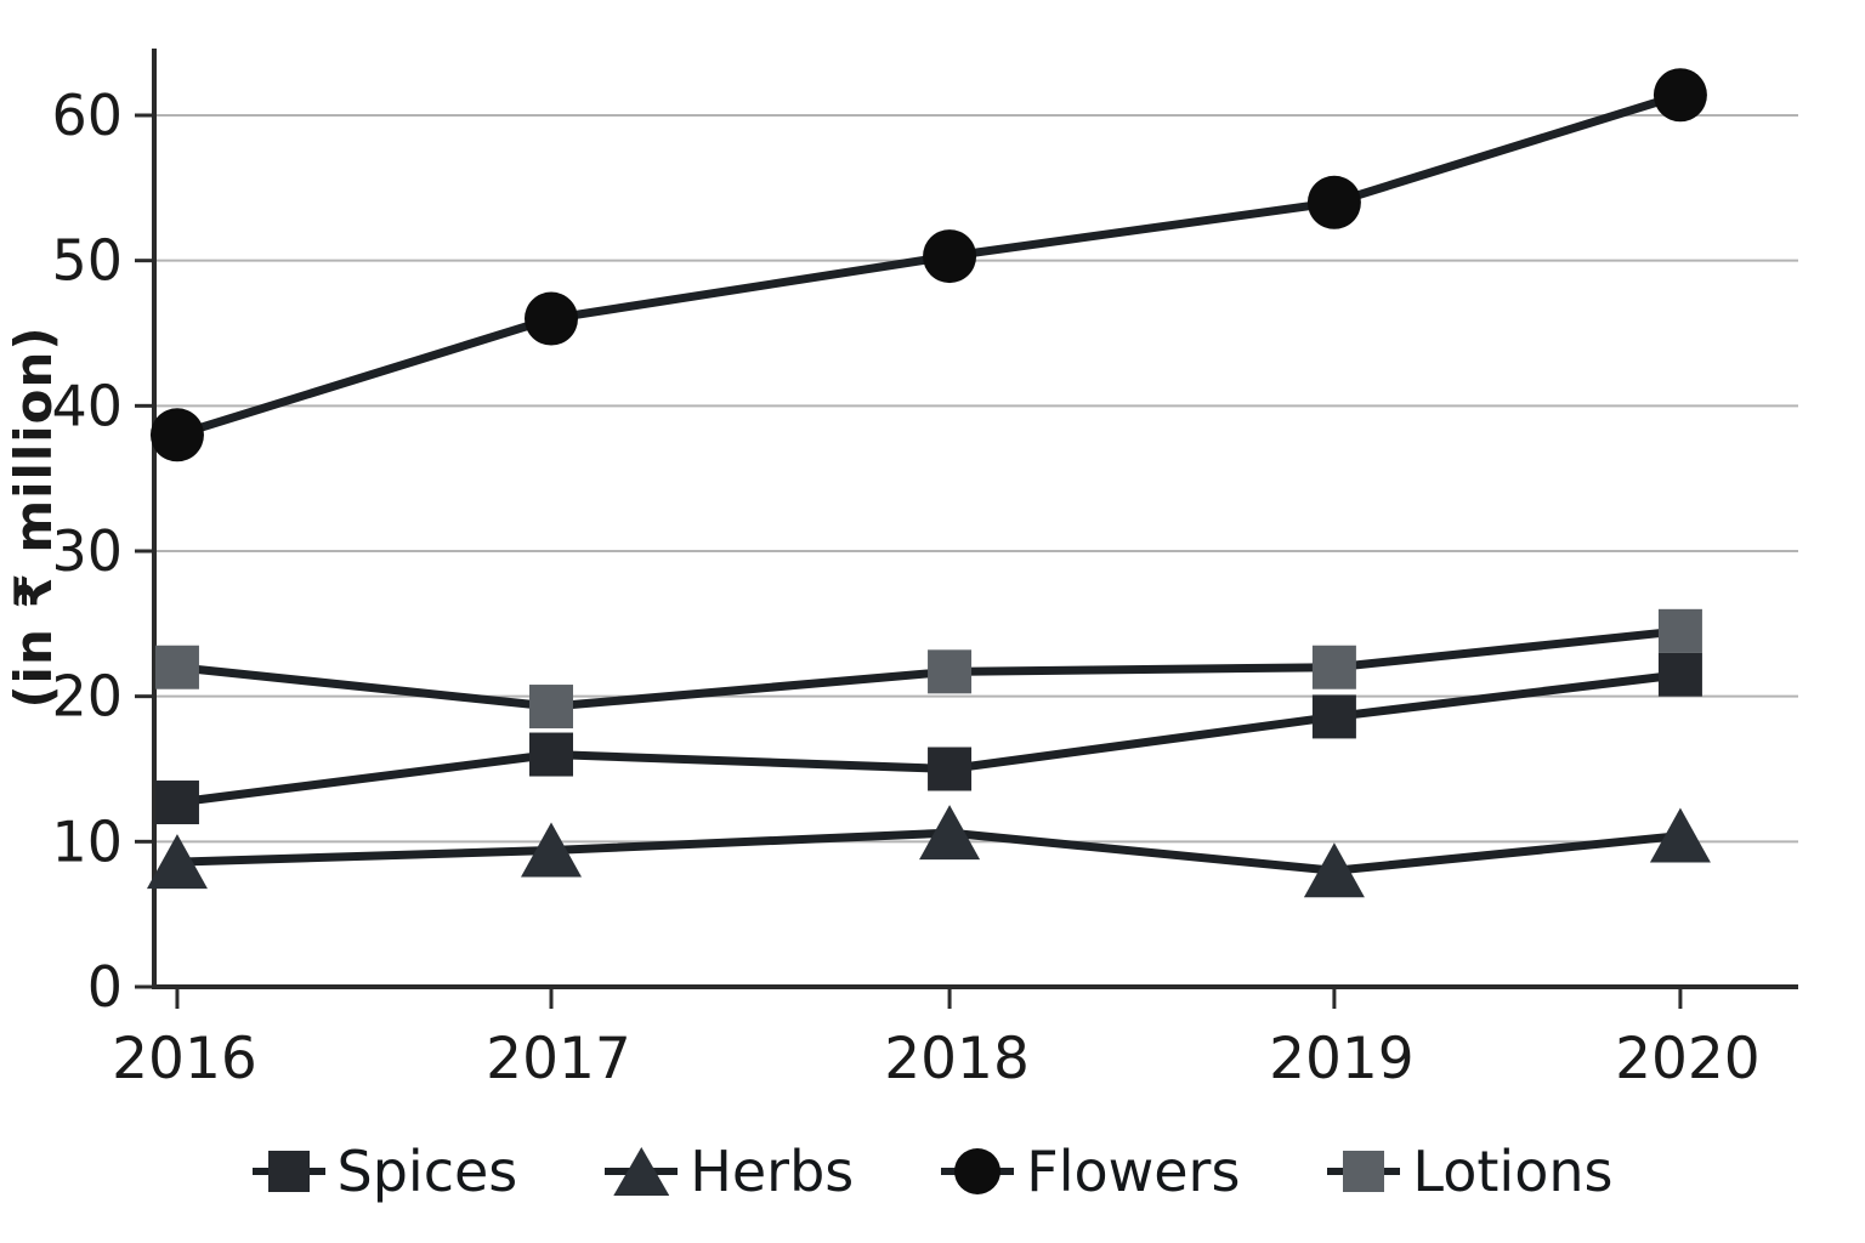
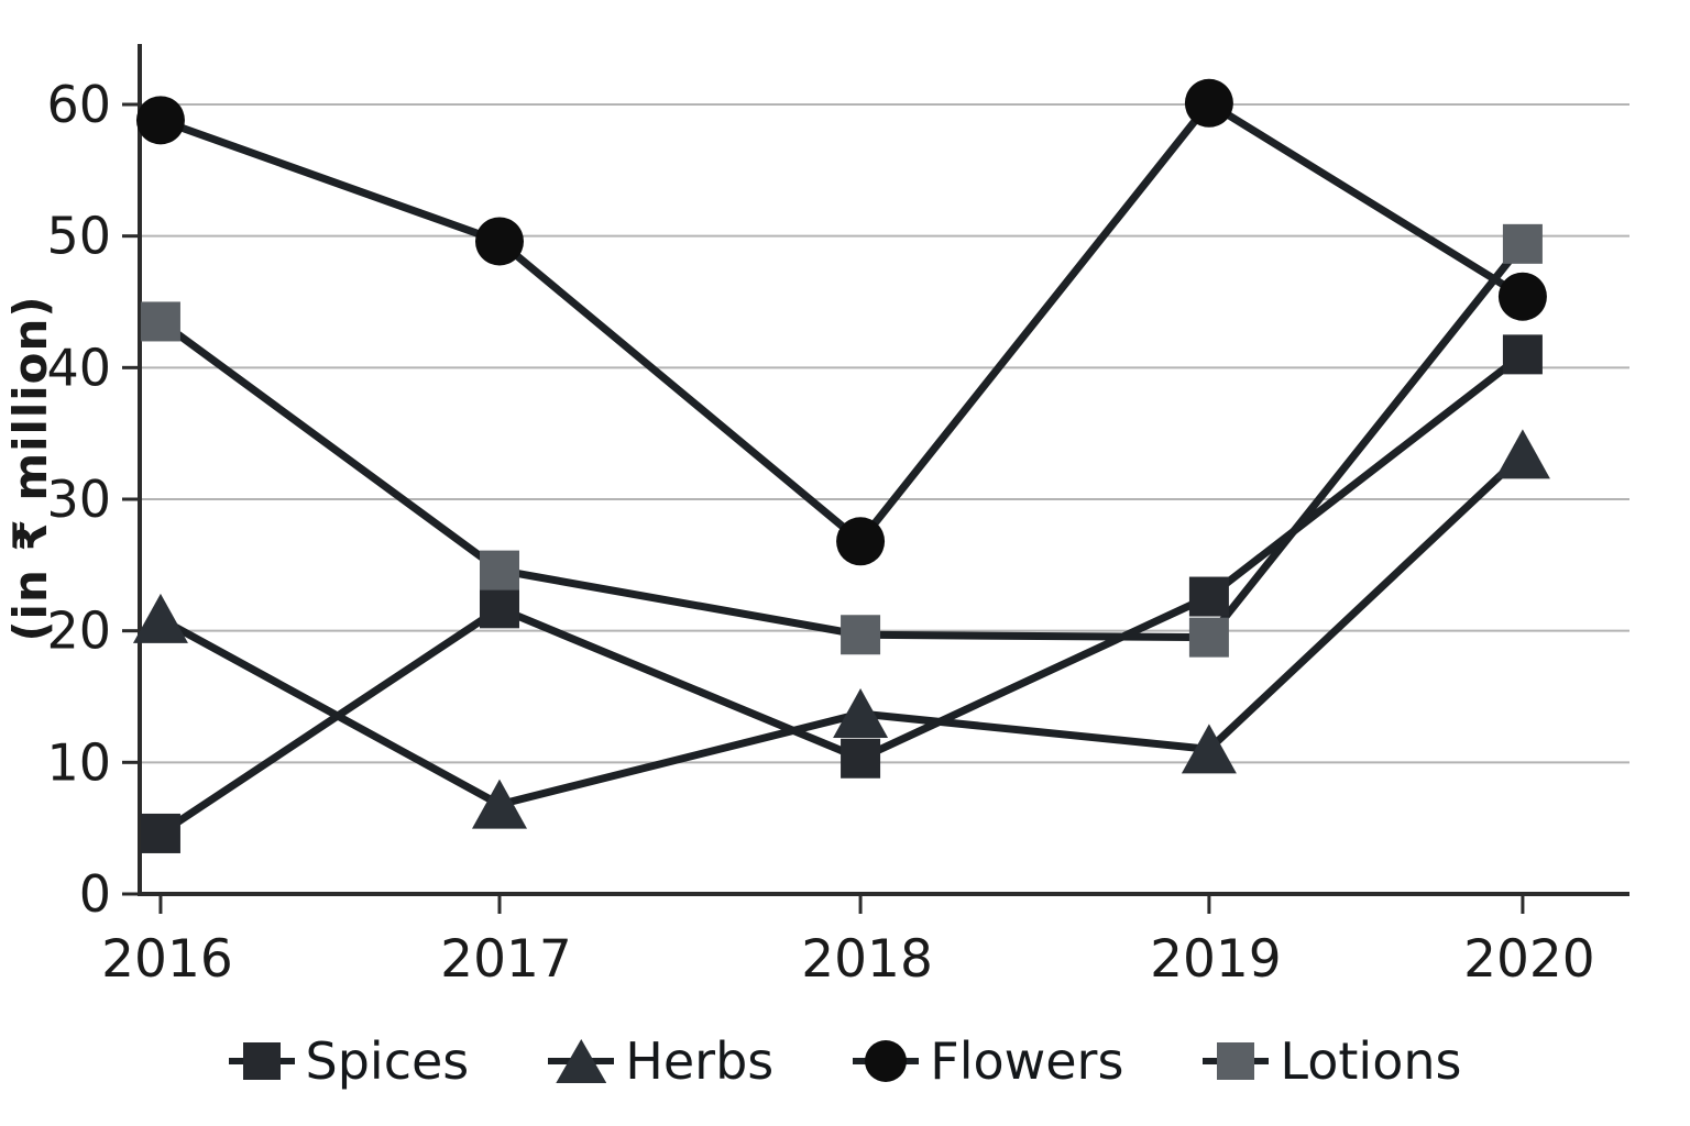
Spices/2016: 12.7 -> 4.6
Herbs/2016: 8.6 -> 20.9
Flowers/2016: 38.0 -> 58.8
Lotions/2016: 22.0 -> 43.5
Spices/2017: 16.0 -> 21.7
Herbs/2017: 9.4 -> 6.8
Flowers/2017: 46.0 -> 49.6
Lotions/2017: 19.3 -> 24.6
Spices/2018: 15.0 -> 10.3
Herbs/2018: 10.6 -> 13.7
Flowers/2018: 50.3 -> 26.8
Lotions/2018: 21.7 -> 19.7
Spices/2019: 18.6 -> 22.6
Herbs/2019: 8.0 -> 11.0
Flowers/2019: 54.0 -> 60.1
Lotions/2019: 22.0 -> 19.5
Spices/2020: 21.5 -> 41.0
Herbs/2020: 10.4 -> 33.4
Flowers/2020: 61.4 -> 45.4
Lotions/2020: 24.5 -> 49.4
